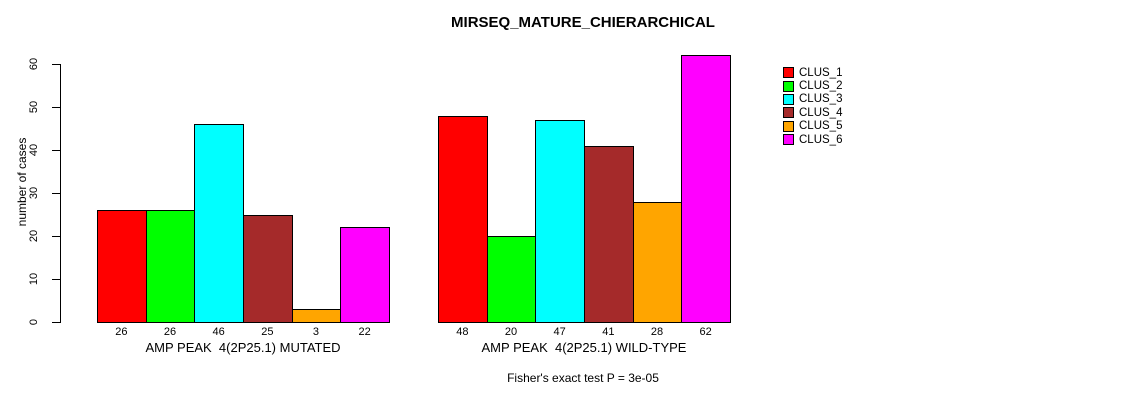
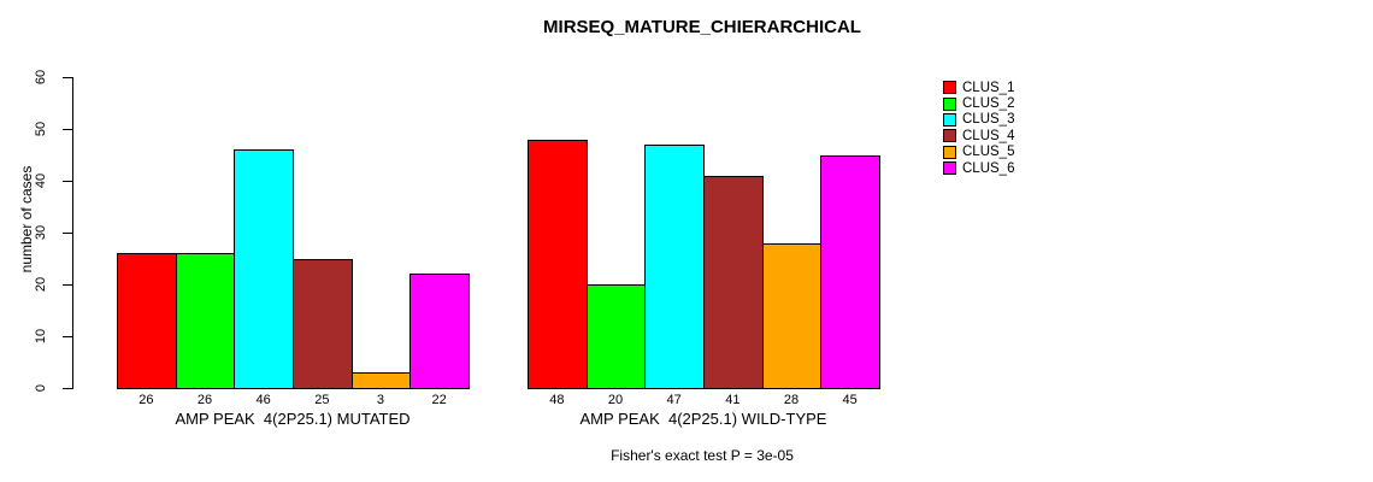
CLUS_6/AMP PEAK 4(2P25.1) WILD-TYPE: 62 -> 45
